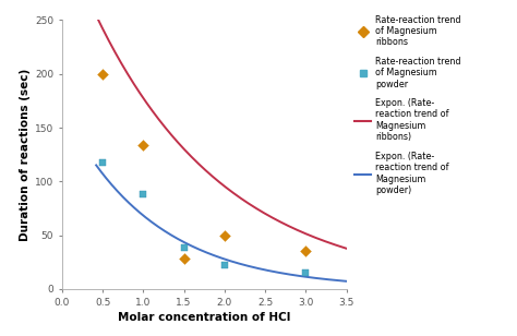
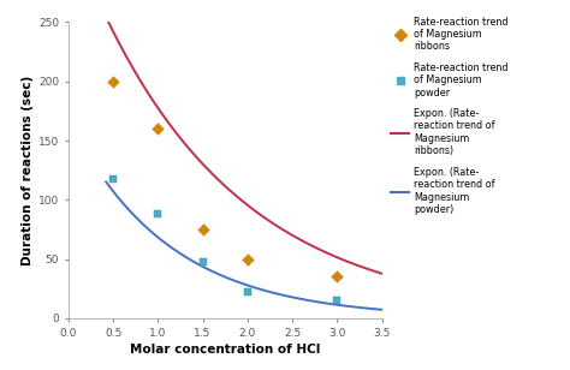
Rate-reaction trend of Magnesium ribbons/1.0: 134 -> 160
Rate-reaction trend of Magnesium ribbons/1.5: 28 -> 75
Rate-reaction trend of Magnesium powder/1.5: 38 -> 48
